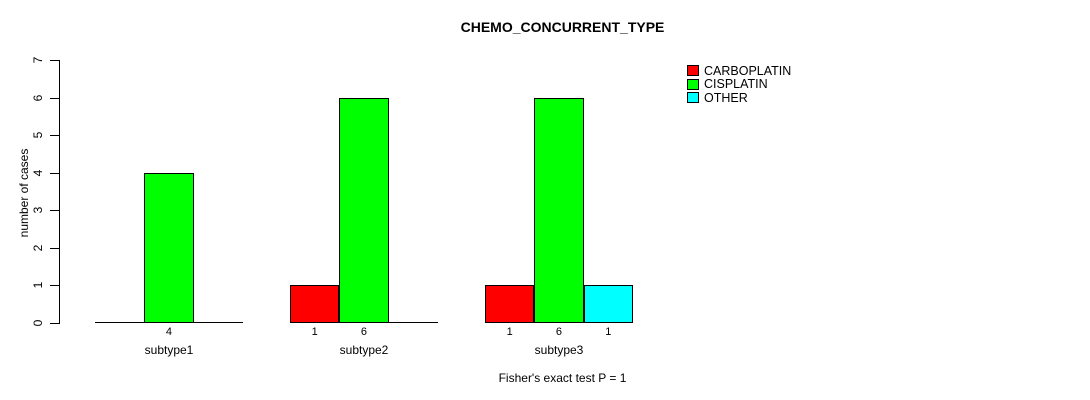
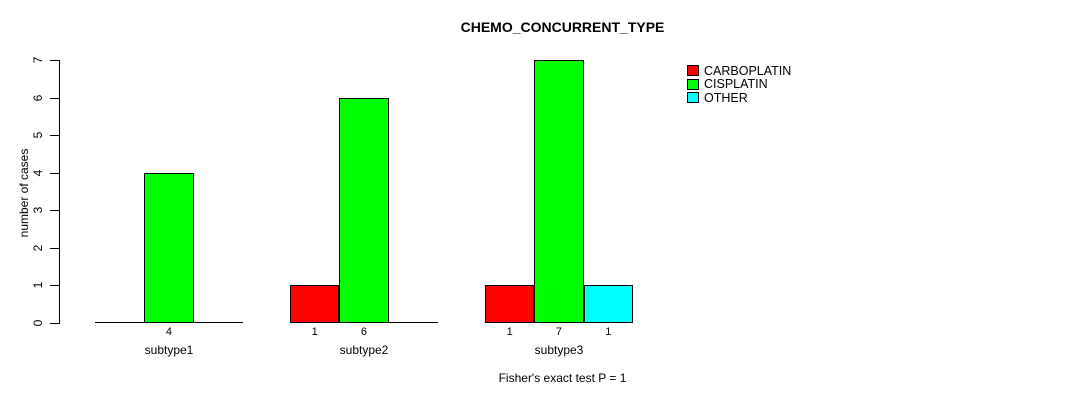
CISPLATIN/subtype3: 6 -> 7
